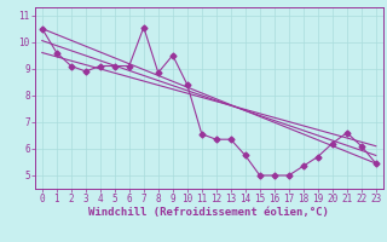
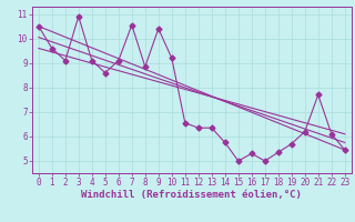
3: 8.90 -> 10.90
5: 9.10 -> 8.60
9: 9.50 -> 10.40
10: 8.40 -> 9.20
16: 5.00 -> 5.30
21: 6.60 -> 7.70
